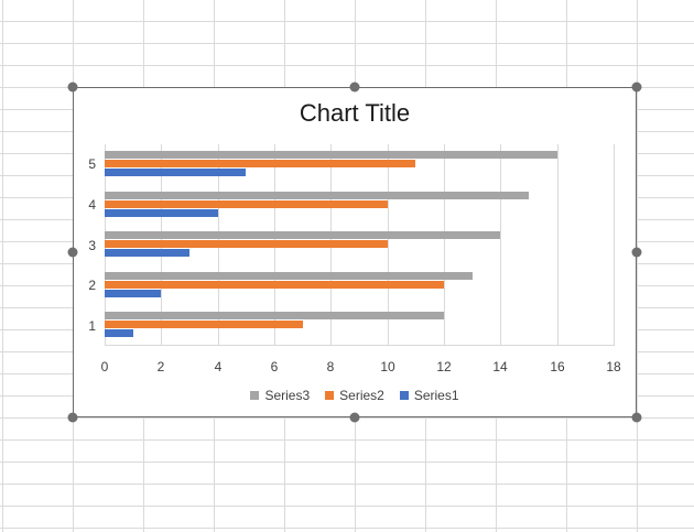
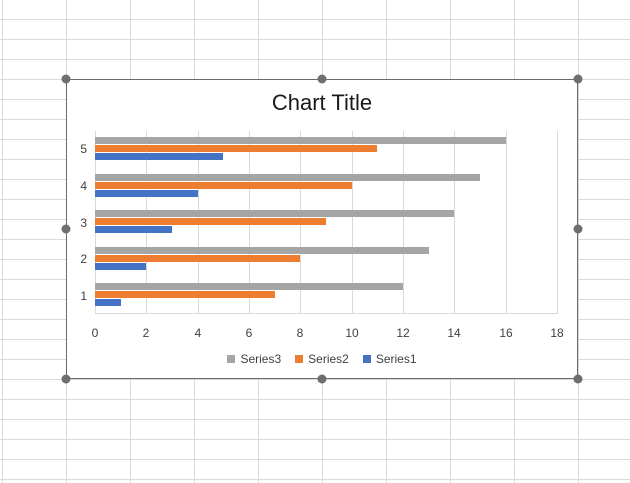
Series2/2: 12 -> 8
Series2/3: 10 -> 9
